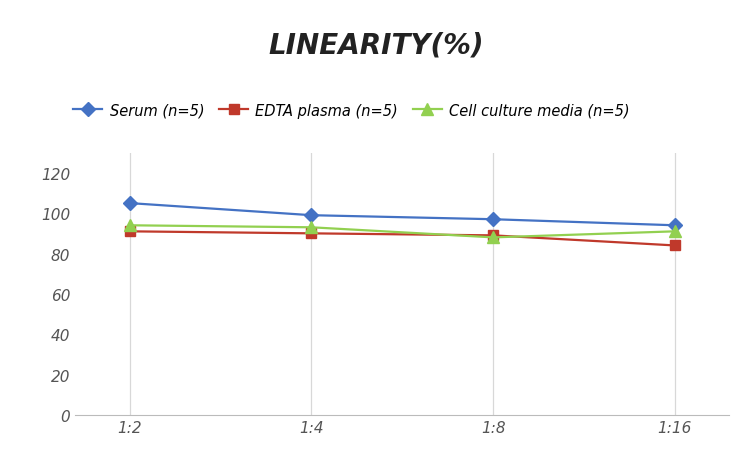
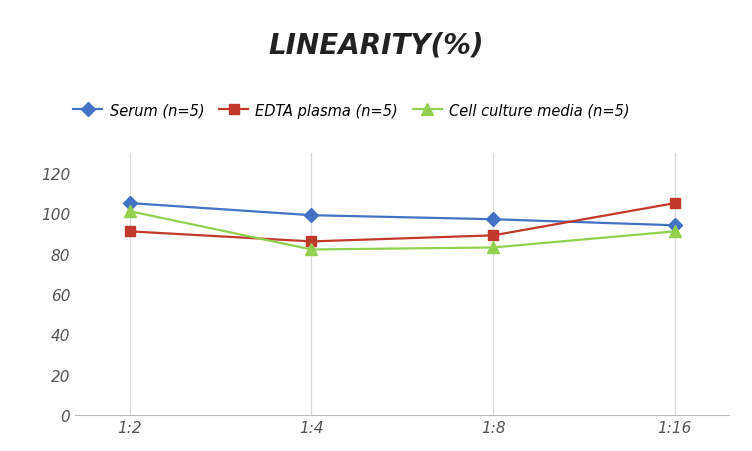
Cell culture media (n=5)/1:2: 94 -> 101
EDTA plasma (n=5)/1:4: 90 -> 86
Cell culture media (n=5)/1:4: 93 -> 82
Cell culture media (n=5)/1:8: 88 -> 83
EDTA plasma (n=5)/1:16: 84 -> 105
